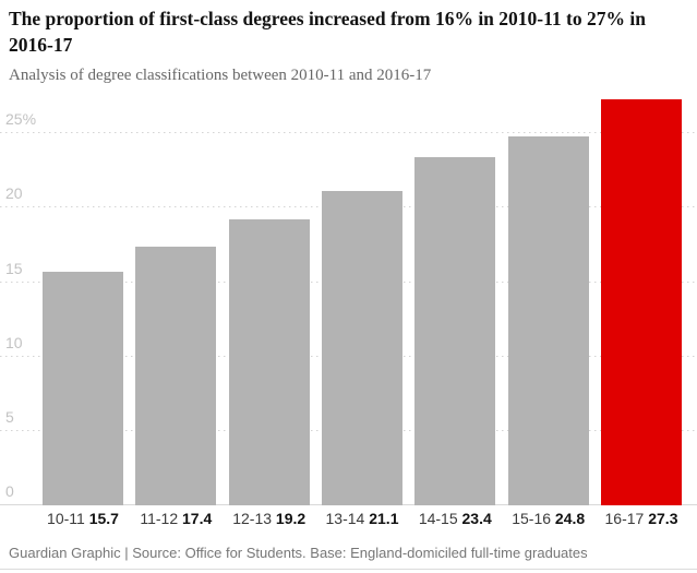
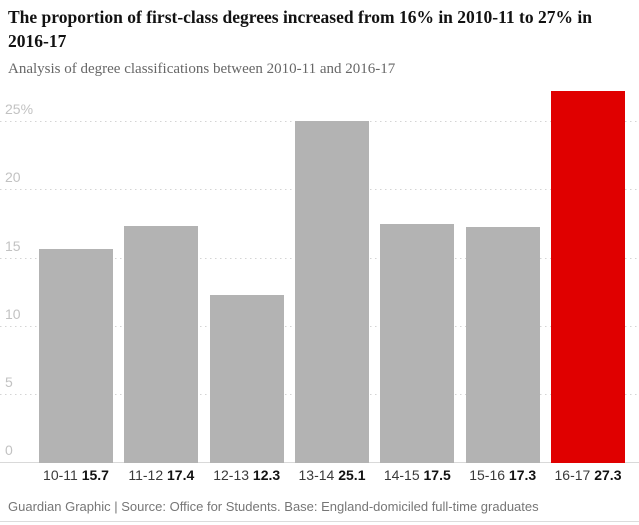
12-13: 19.2 -> 12.3
13-14: 21.1 -> 25.1
14-15: 23.4 -> 17.5
15-16: 24.8 -> 17.3
